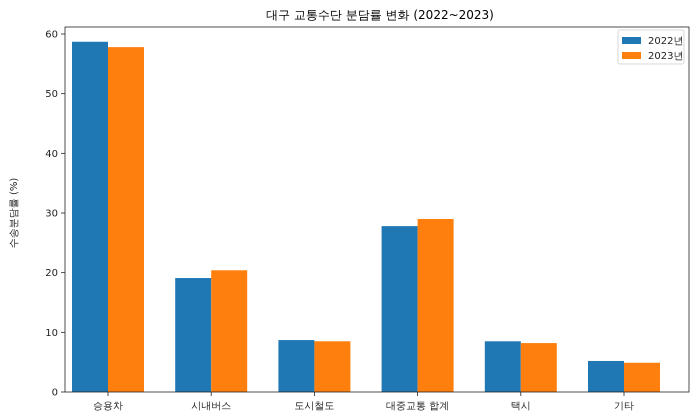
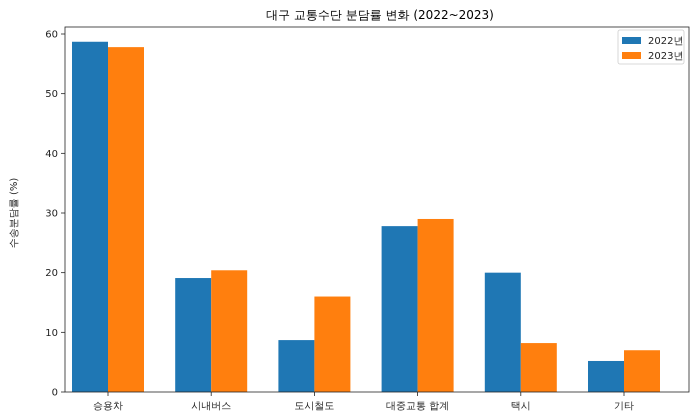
2023년/도시철도: 8 -> 16
2022년/택시: 8 -> 20
2023년/기타: 5 -> 7
